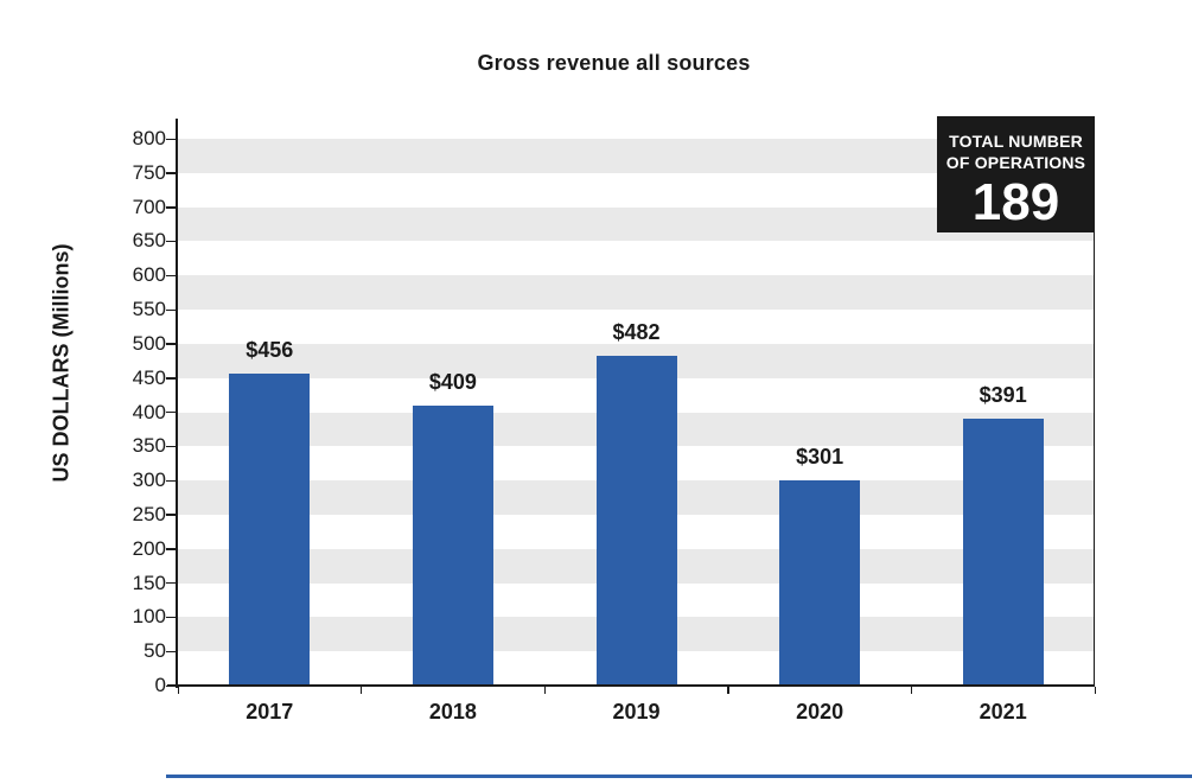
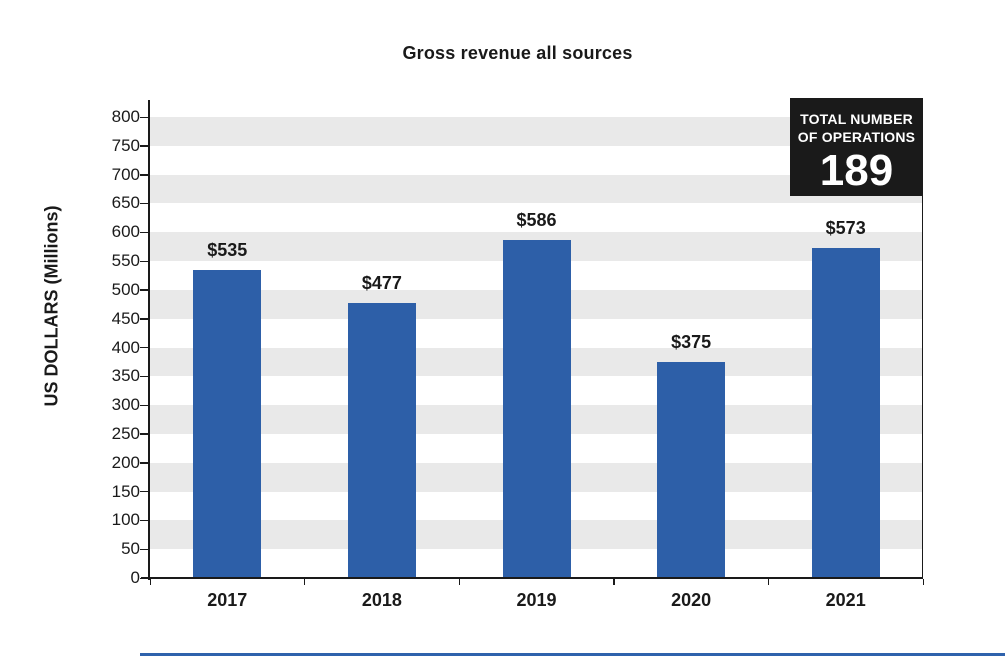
2017: $456 -> $535
2018: $409 -> $477
2019: $482 -> $586
2020: $301 -> $375
2021: $391 -> $573
